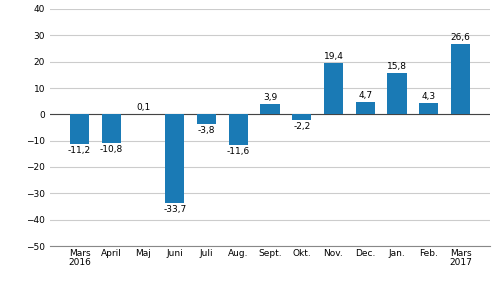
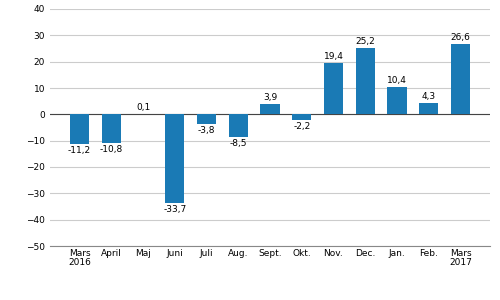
Aug.: -11,6 -> -8,5
Dec.: 4,7 -> 25,2
Jan.: 15,8 -> 10,4
